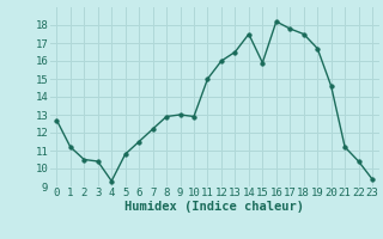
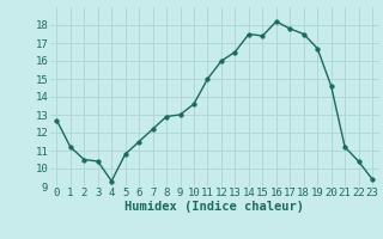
10: 12.9 -> 13.6
15: 15.9 -> 17.4
